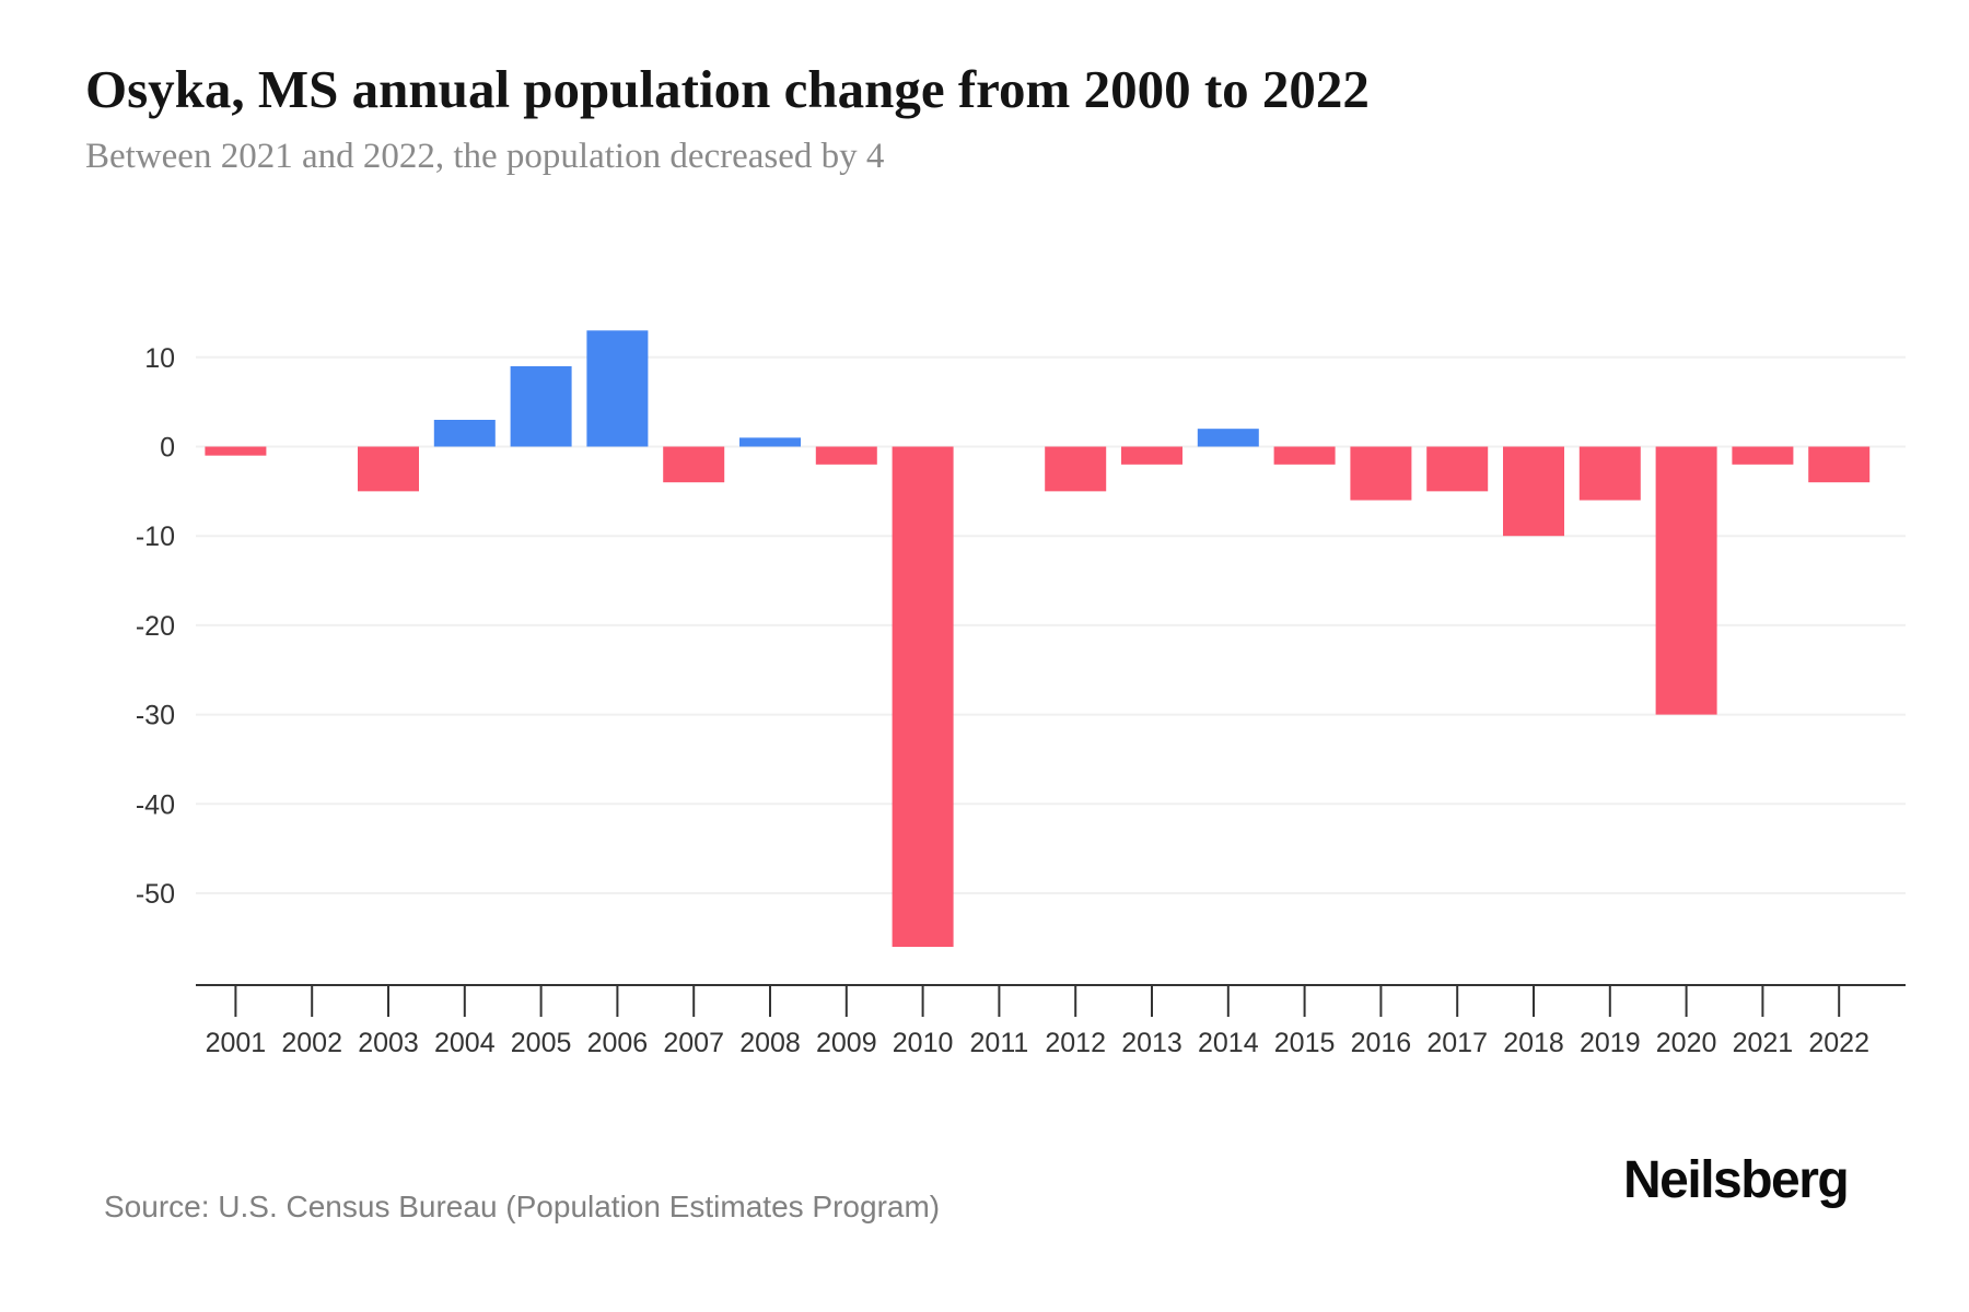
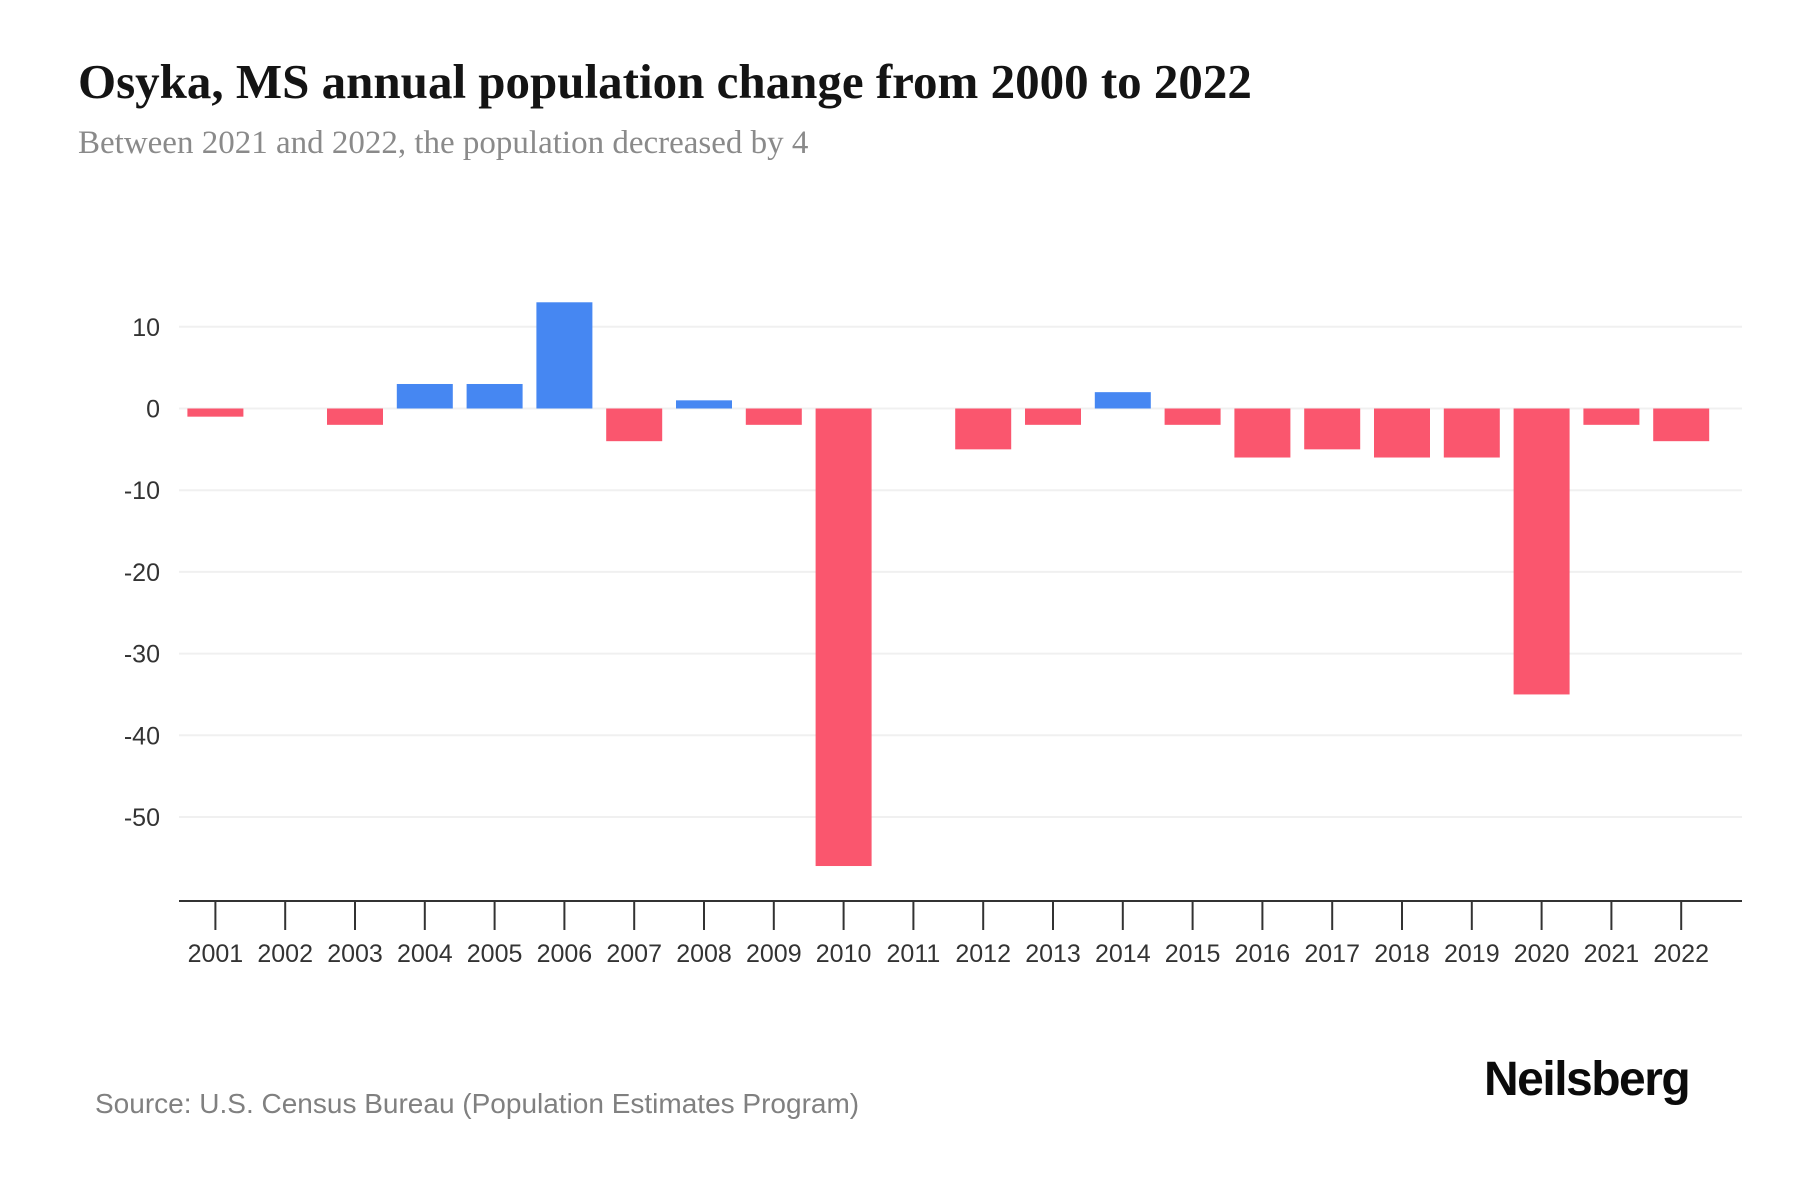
2003: -5 -> -2
2005: 9 -> 3
2018: -10 -> -6
2020: -30 -> -35
